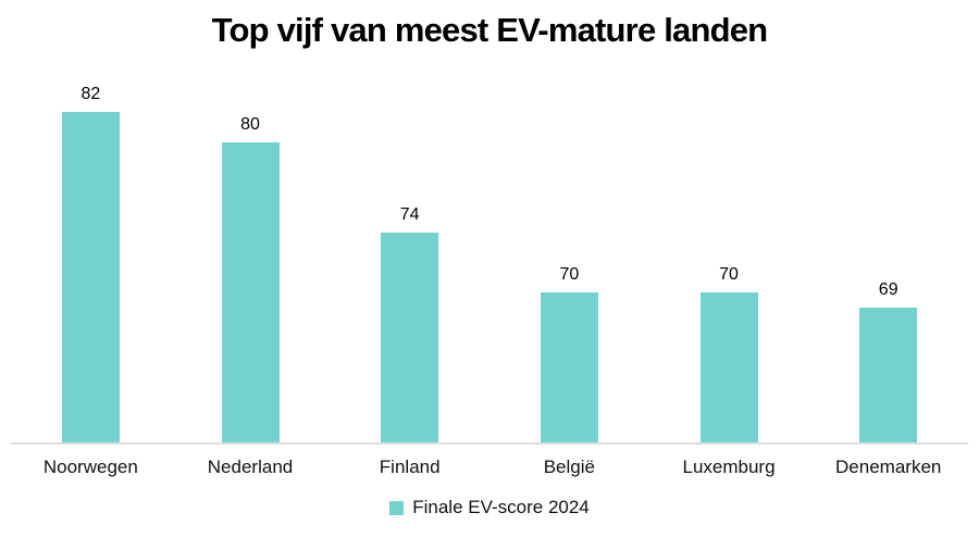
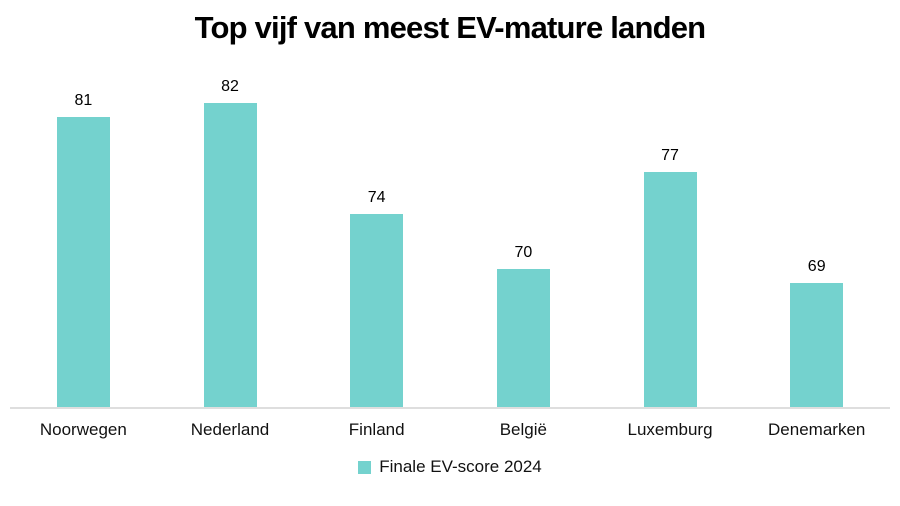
Noorwegen: 82 -> 81
Nederland: 80 -> 82
Luxemburg: 70 -> 77
